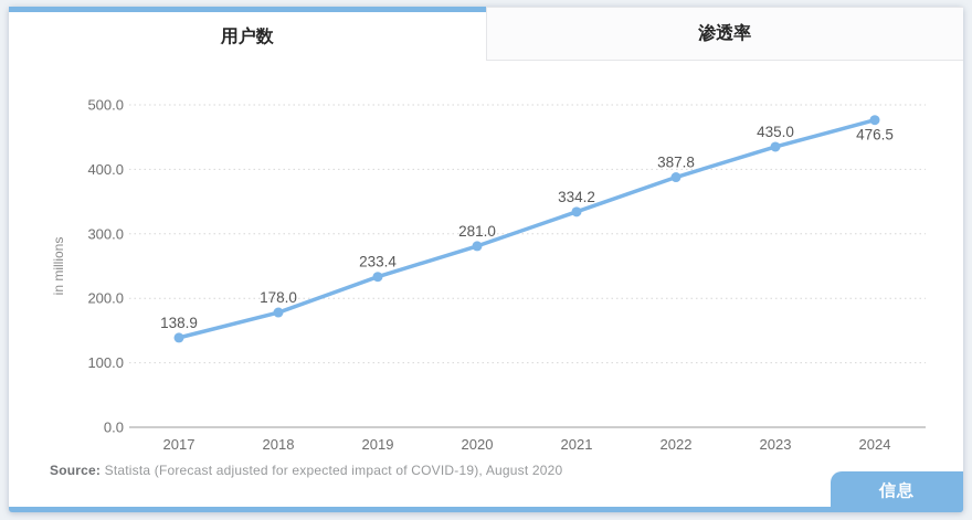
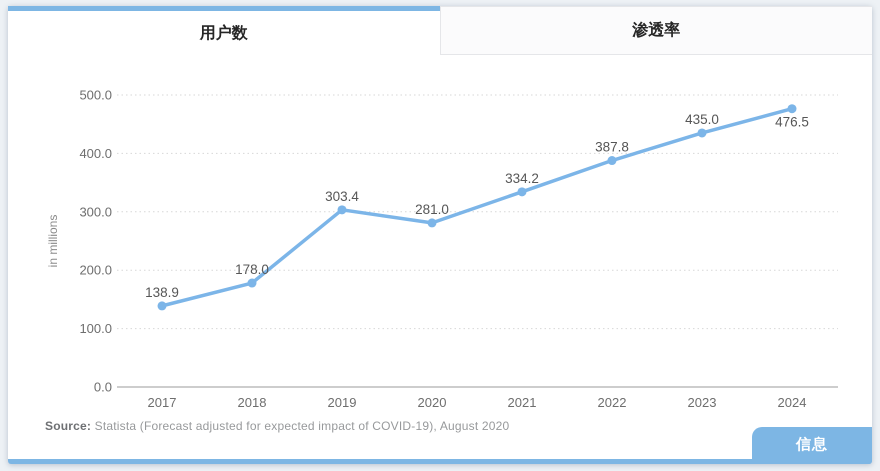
2019: 233.4 -> 303.4
